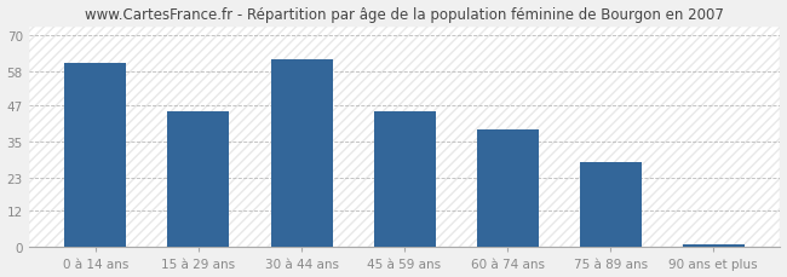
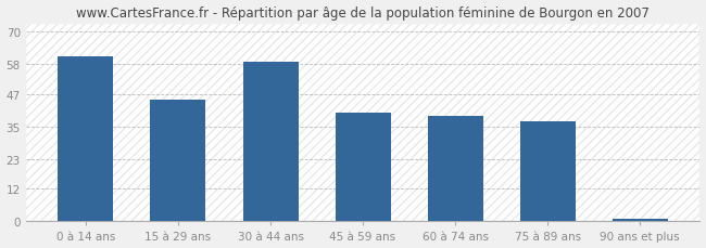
30 à 44 ans: 62 -> 59
45 à 59 ans: 45 -> 40
75 à 89 ans: 28 -> 37
